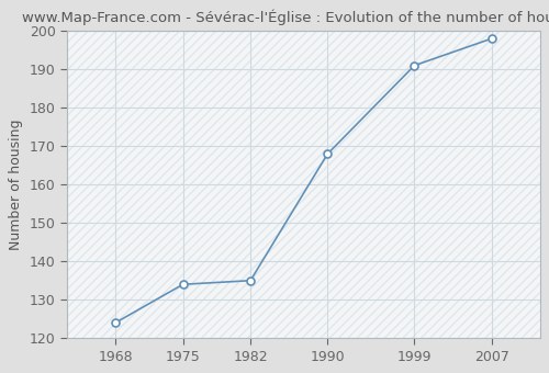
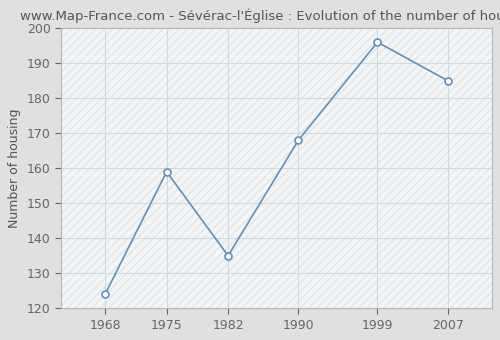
1975: 134 -> 159
1999: 191 -> 196
2007: 198 -> 185
